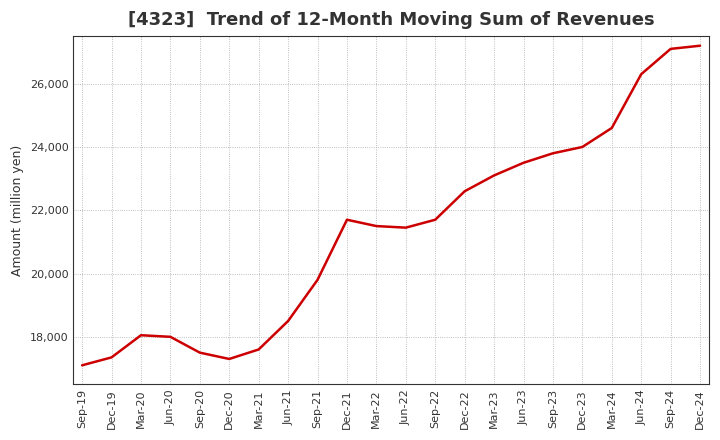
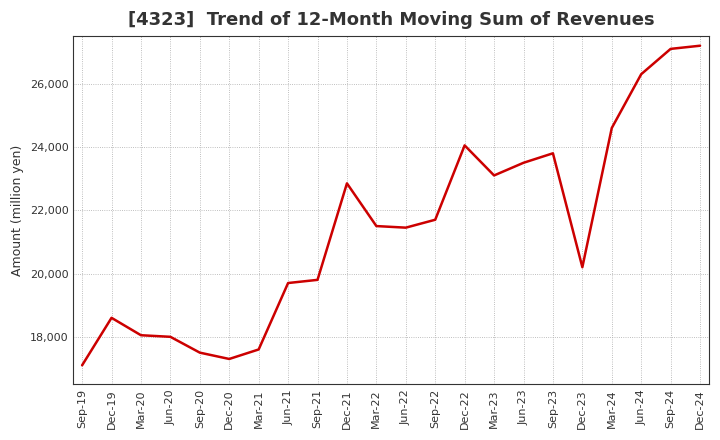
Dec-19: 17,350 -> 18,600
Jun-21: 18,500 -> 19,700
Dec-21: 21,700 -> 22,850
Dec-22: 22,600 -> 24,050
Dec-23: 24,000 -> 20,200
